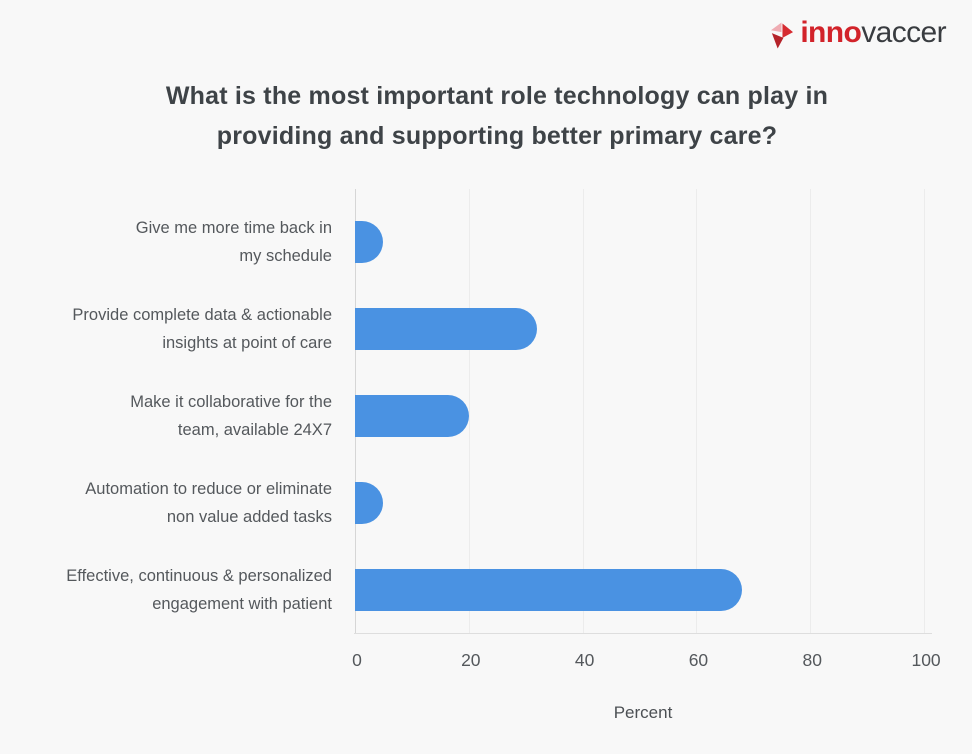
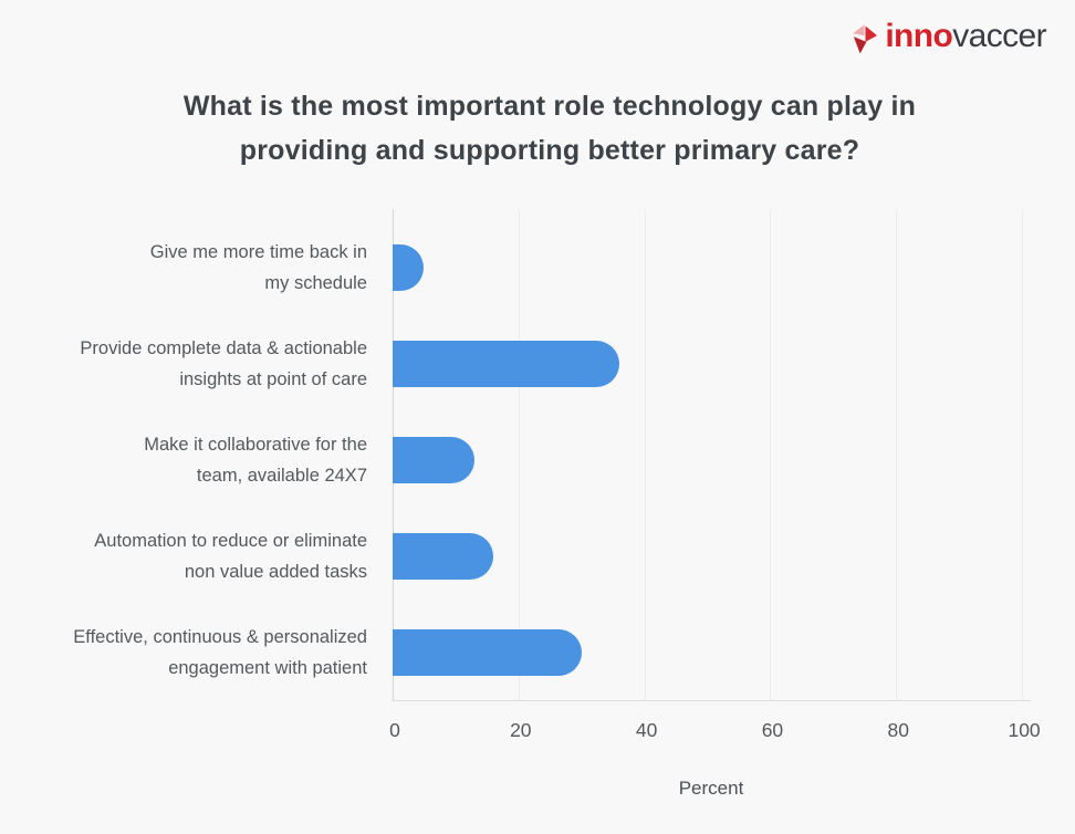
Provide complete data & actionable insights at point of care: 32 -> 36
Make it collaborative for the team, available 24X7: 20 -> 13
Automation to reduce or eliminate non value added tasks: 5 -> 16
Effective, continuous & personalized engagement with patient: 68 -> 30
